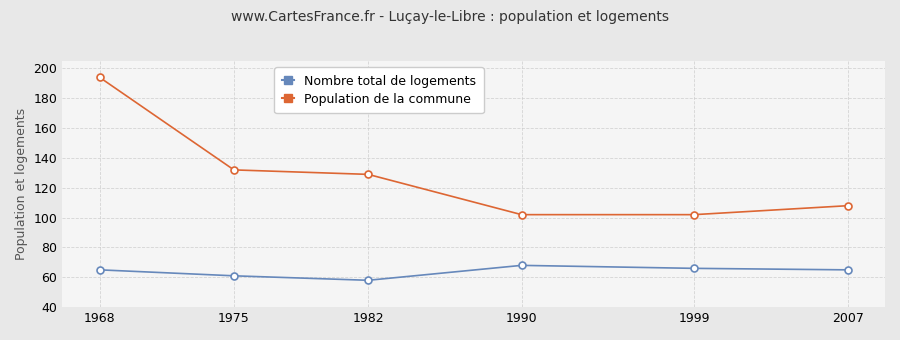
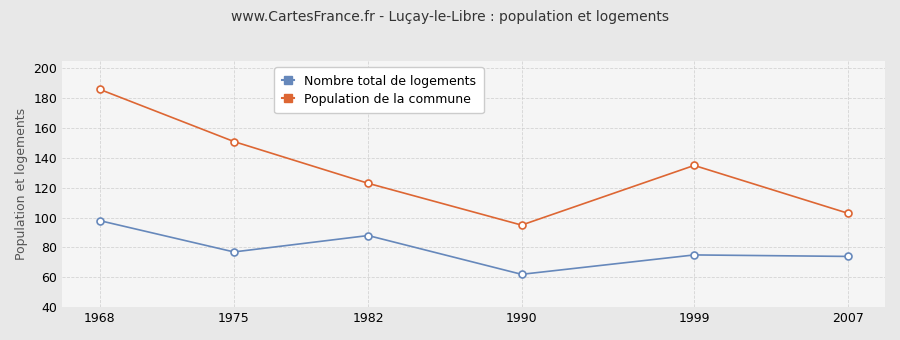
Nombre total de logements/1968: 65 -> 98
Population de la commune/1968: 194 -> 186
Nombre total de logements/1975: 61 -> 77
Population de la commune/1975: 132 -> 151
Nombre total de logements/1982: 58 -> 88
Population de la commune/1982: 129 -> 123
Nombre total de logements/1990: 68 -> 62
Population de la commune/1990: 102 -> 95
Nombre total de logements/1999: 66 -> 75
Population de la commune/1999: 102 -> 135
Nombre total de logements/2007: 65 -> 74
Population de la commune/2007: 108 -> 103
